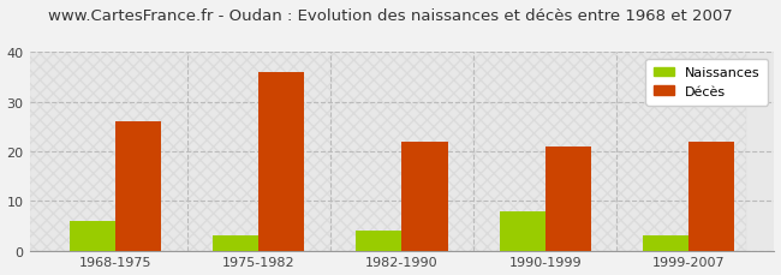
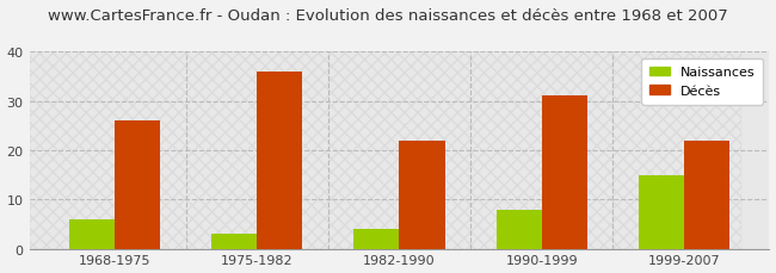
Décès/1990-1999: 21 -> 31
Naissances/1999-2007: 3 -> 15
